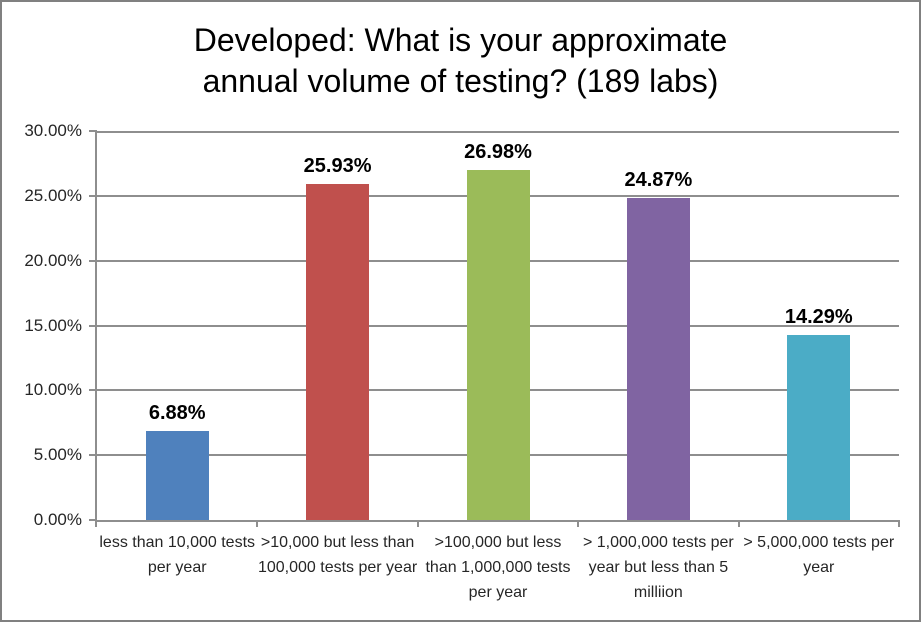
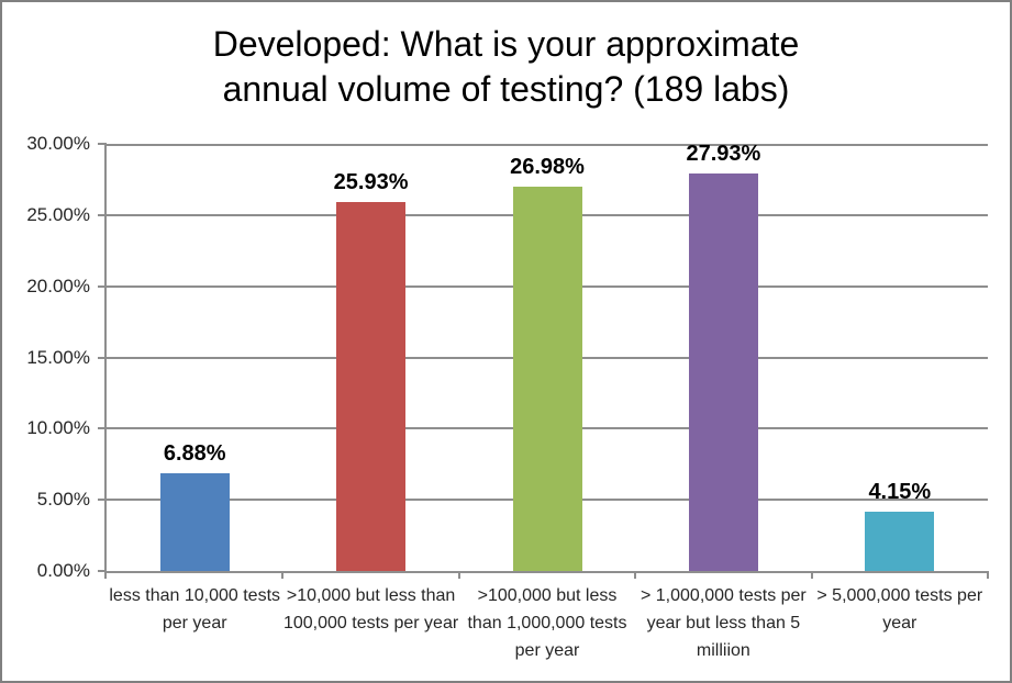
> 1,000,000 tests per year but less than 5 milliion: 24.87% -> 27.93%
> 5,000,000 tests per year: 14.29% -> 4.15%
